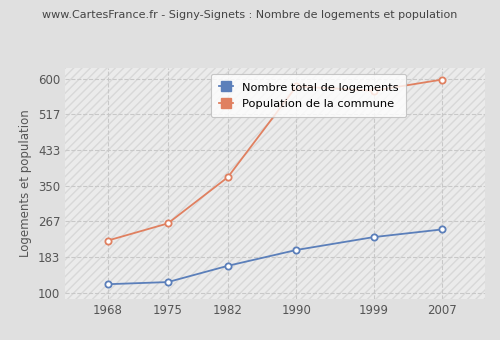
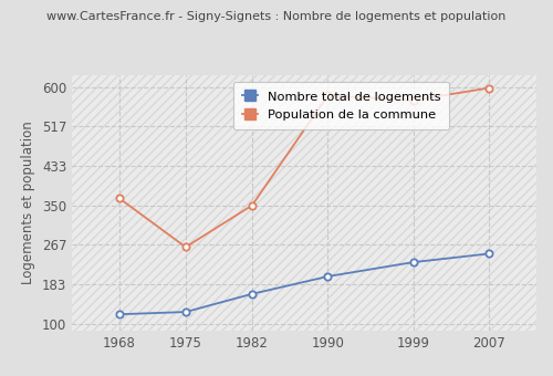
Population de la commune/1968: 222 -> 365
Population de la commune/1982: 370 -> 350
